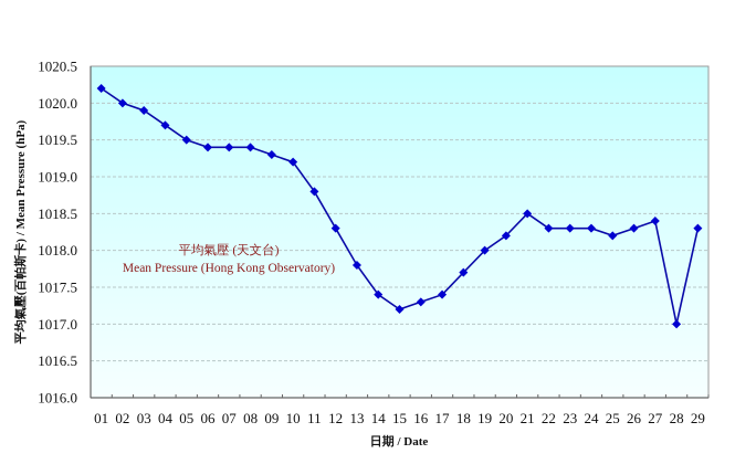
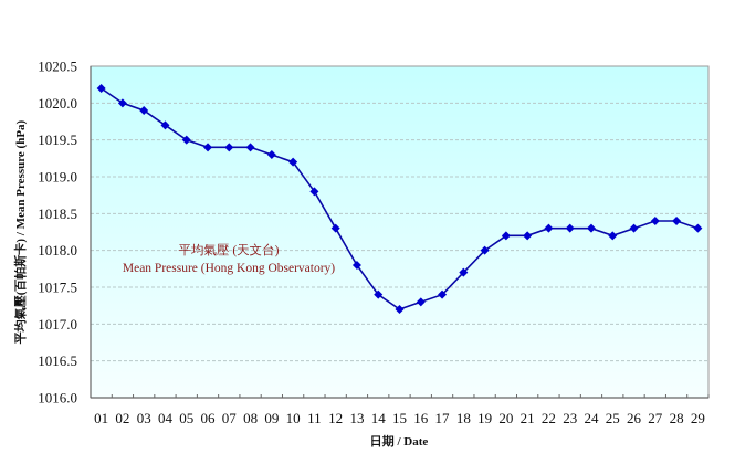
21: 1018.5 -> 1018.2
28: 1017.0 -> 1018.4
